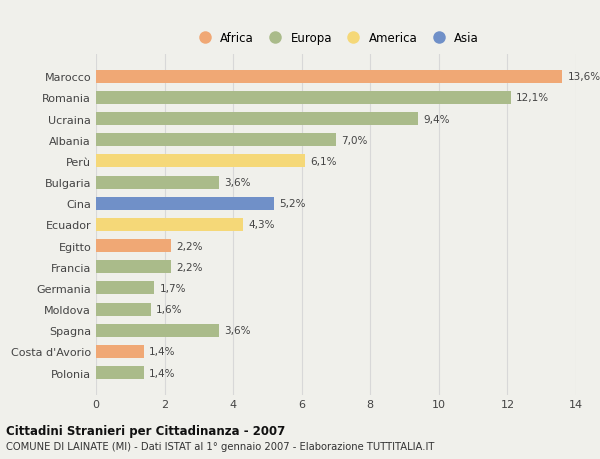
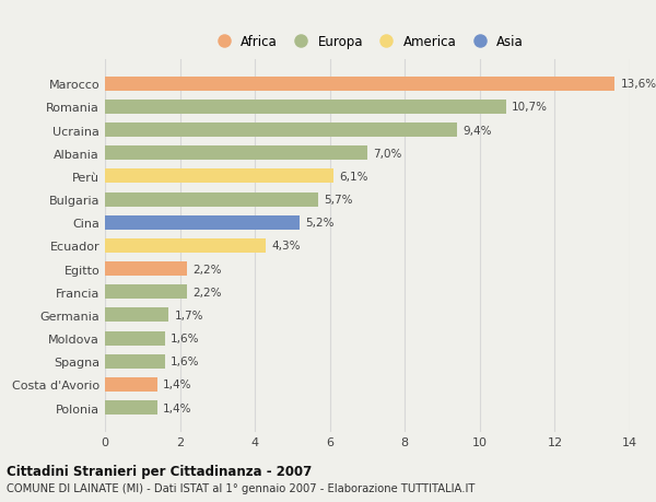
Romania: 12,1% -> 10,7%
Bulgaria: 3,6% -> 5,7%
Spagna: 3,6% -> 1,6%
